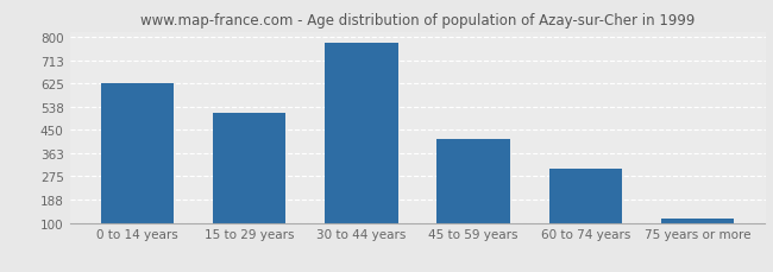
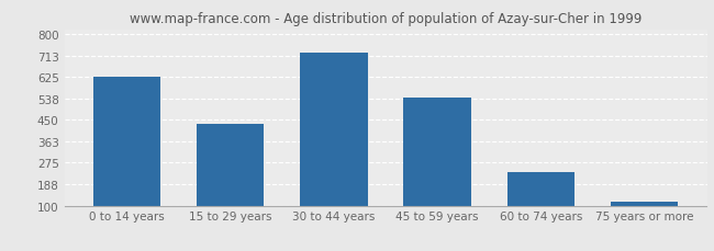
15 to 29 years: 515 -> 432
30 to 44 years: 780 -> 725
45 to 59 years: 415 -> 543
60 to 74 years: 305 -> 238
